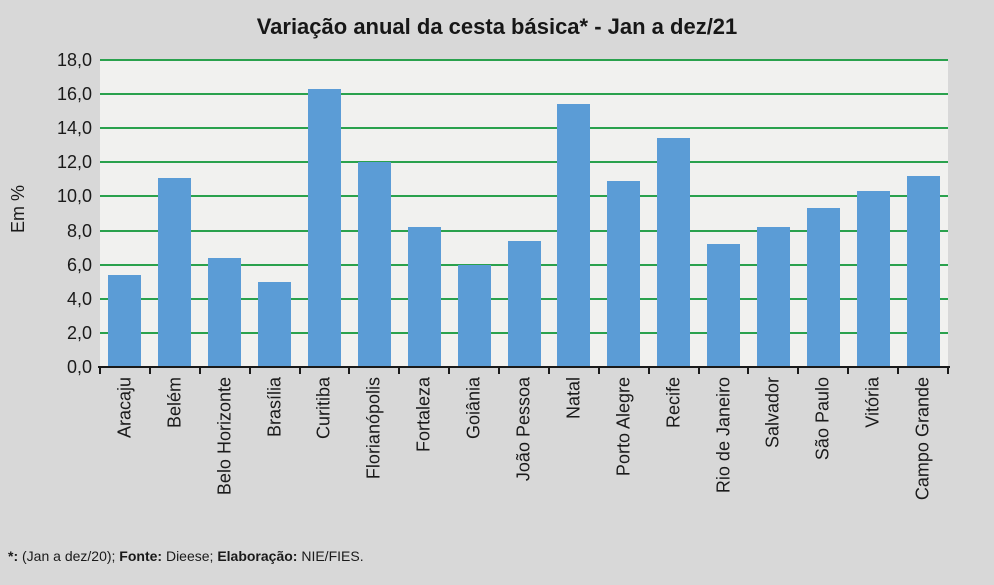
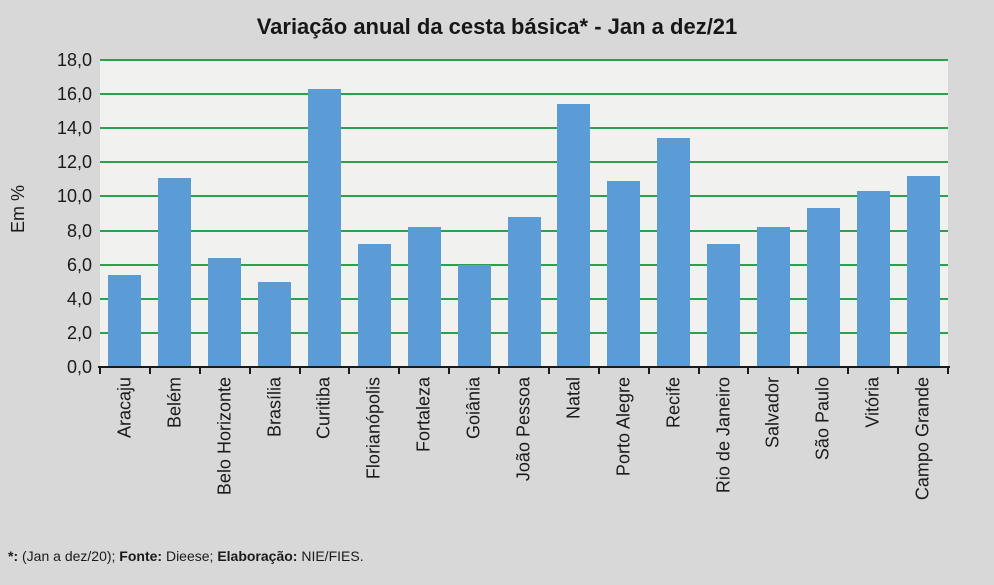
Florianópolis: 12,0 -> 7,2
João Pessoa: 7,4 -> 8,8
